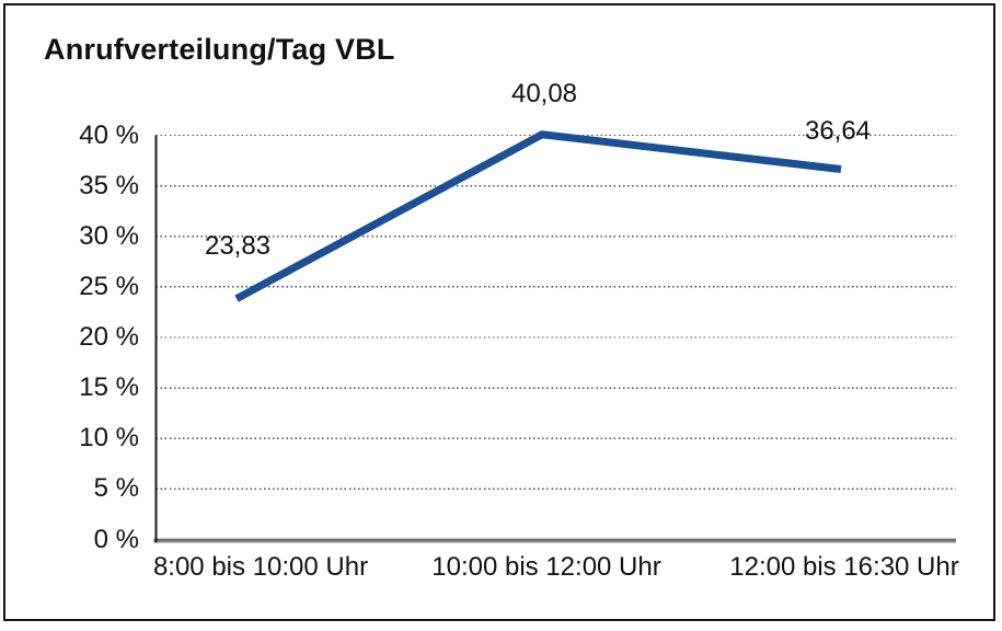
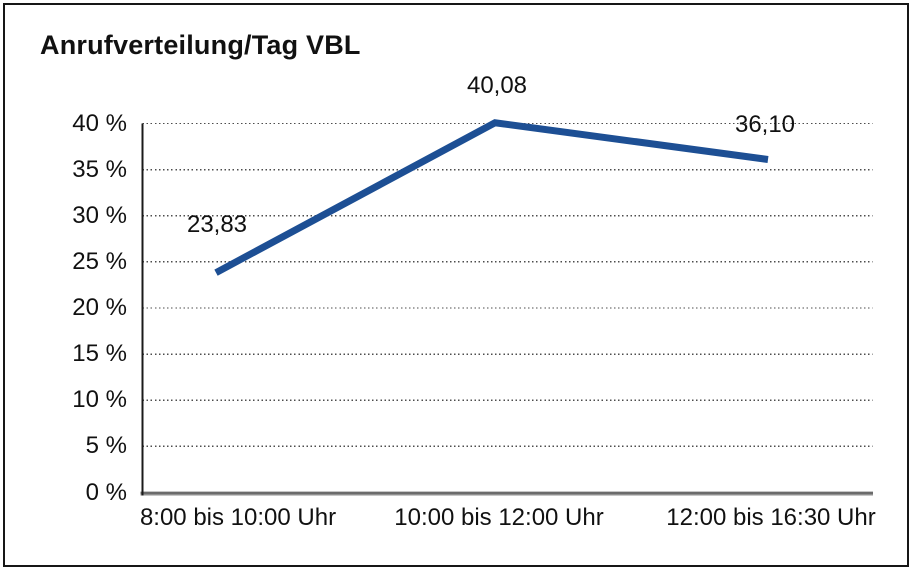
12:00 bis 16:30 Uhr: 36,64 -> 36,10
